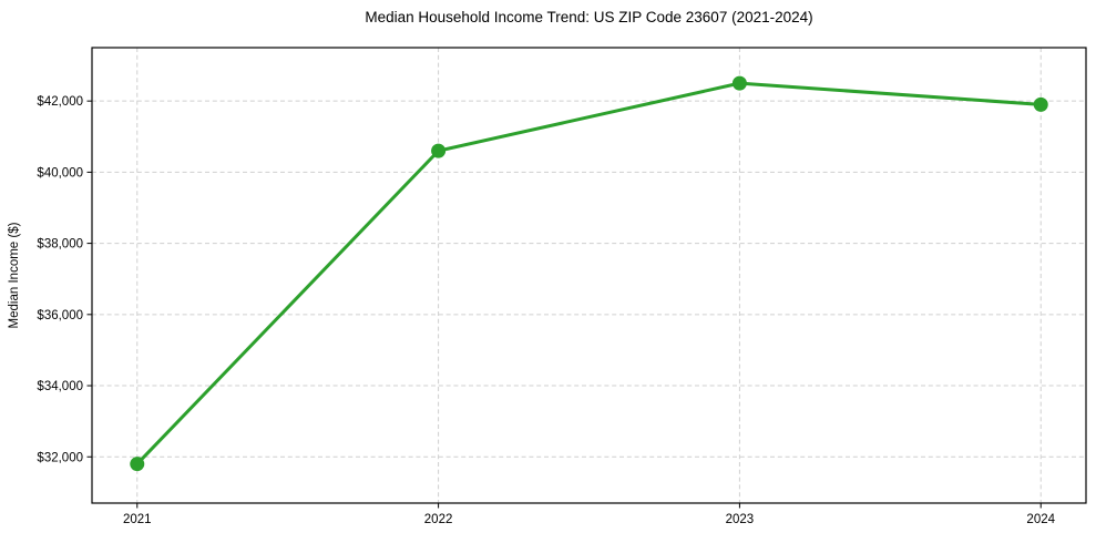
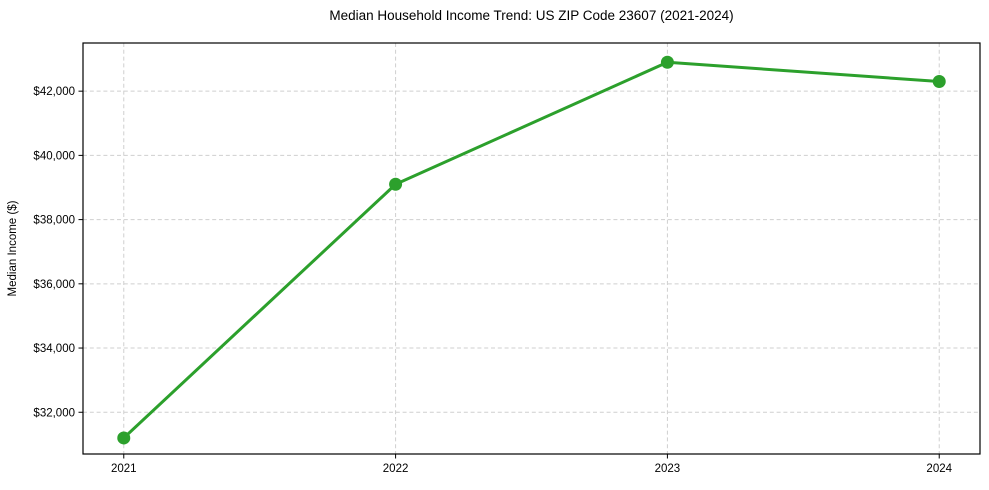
2021: $31800 -> $31200
2022: $40600 -> $39100
2023: $42500 -> $42900
2024: $41900 -> $42300
